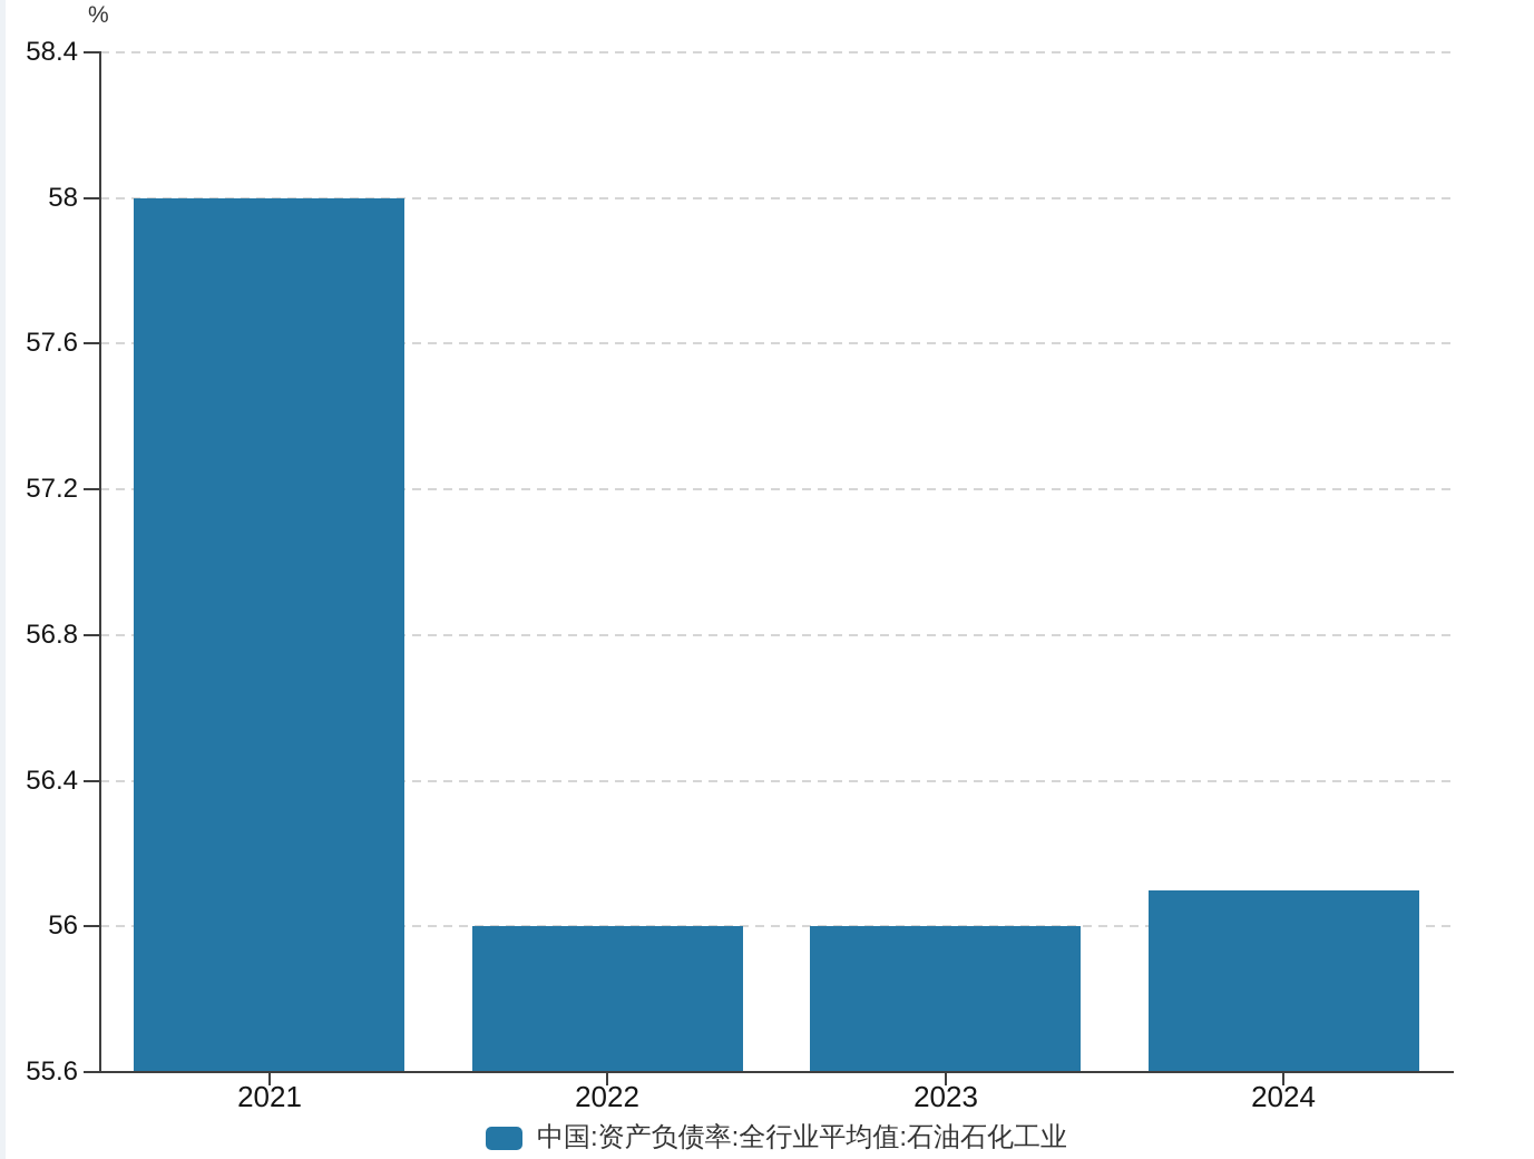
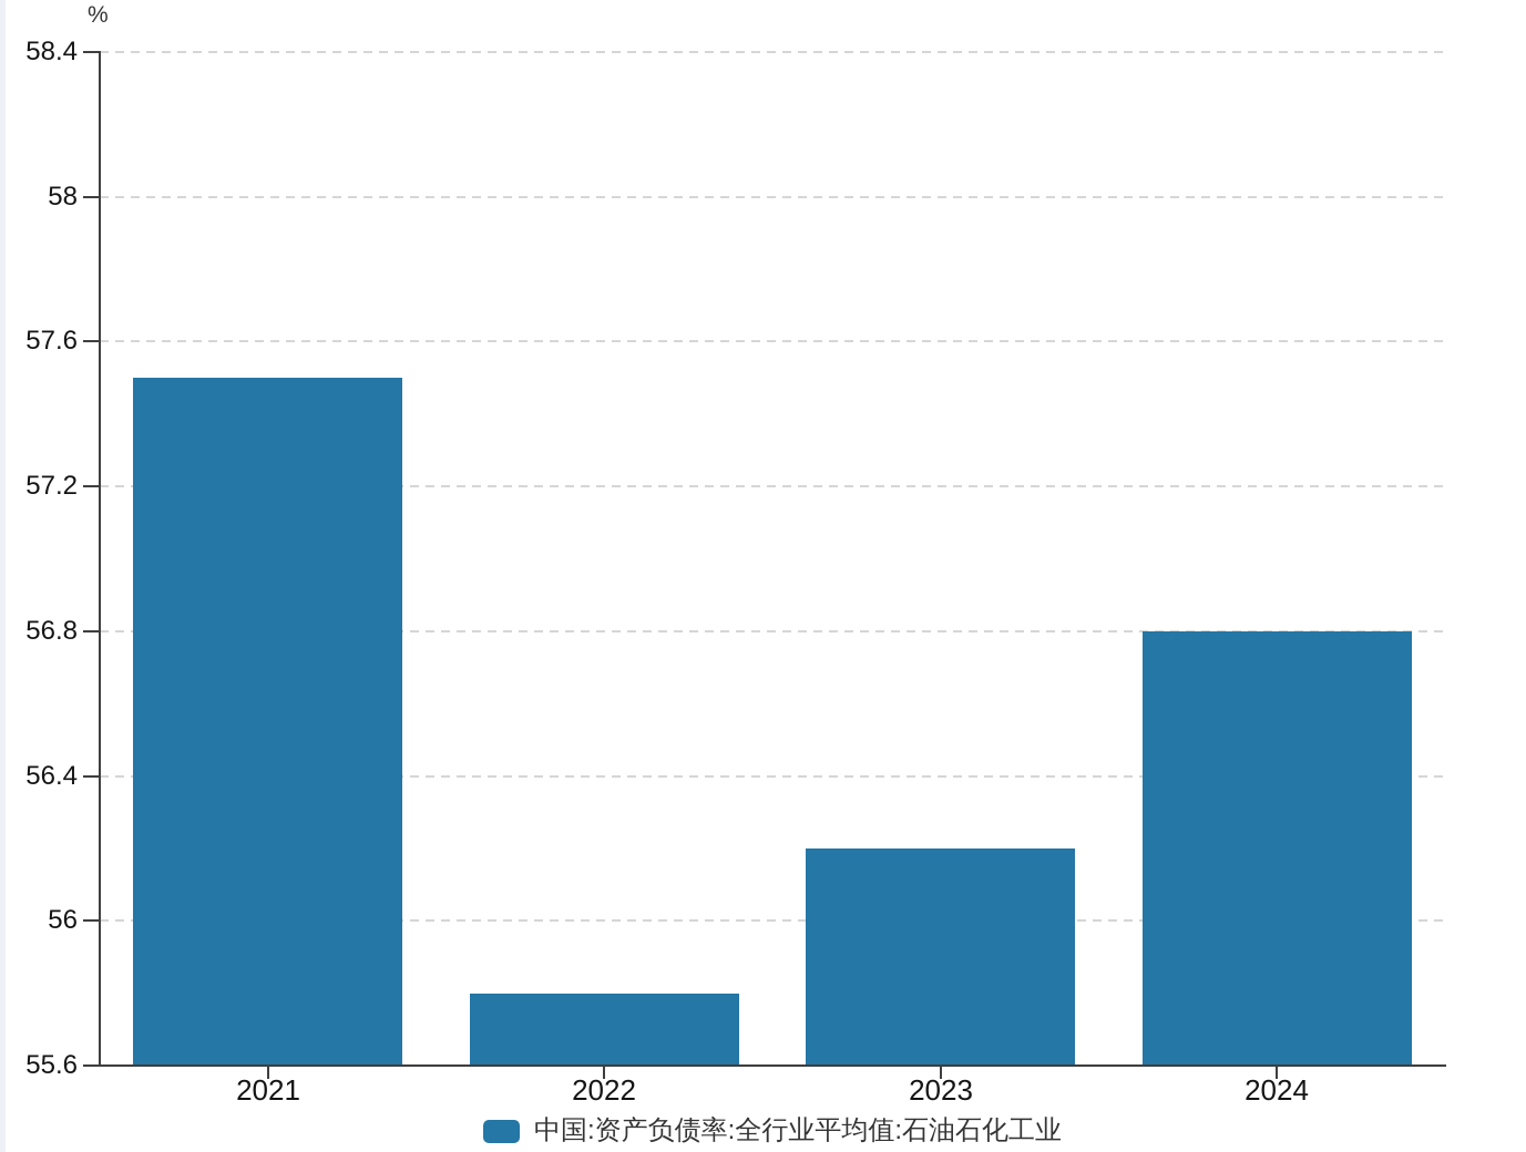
2021: 58.0 -> 57.5
2022: 56.0 -> 55.8
2023: 56.0 -> 56.2
2024: 56.1 -> 56.8
